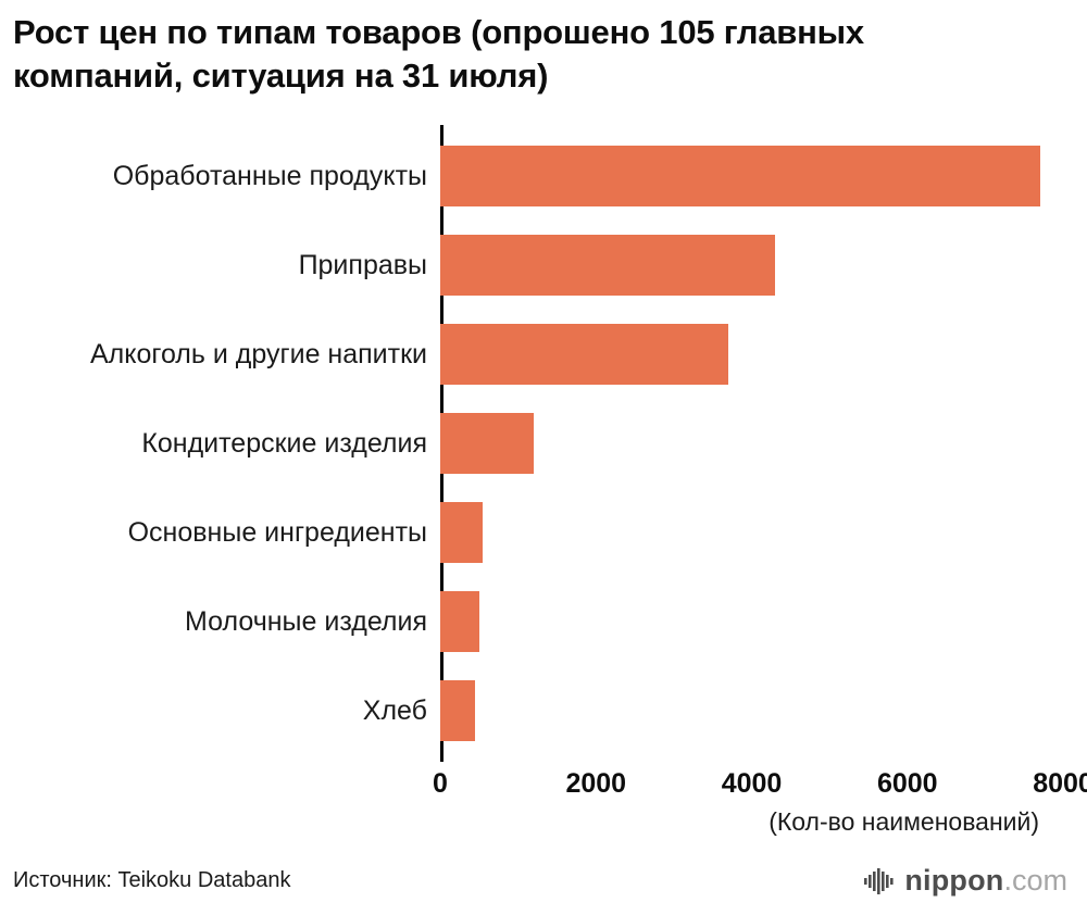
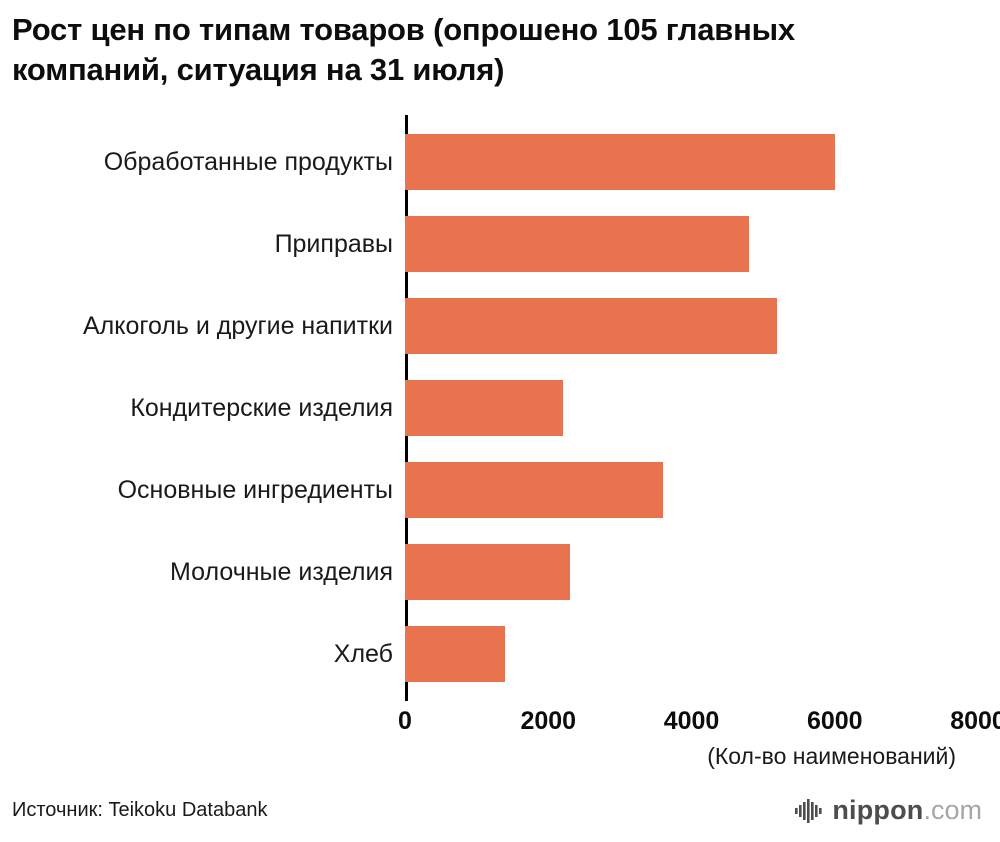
Обработанные продукты: 7700 -> 6000
Приправы: 4300 -> 4800
Алкоголь и другие напитки: 3700 -> 5200
Кондитерские изделия: 1200 -> 2200
Основные ингредиенты: 600 -> 3600
Молочные изделия: 500 -> 2300
Хлеб: 400 -> 1400
